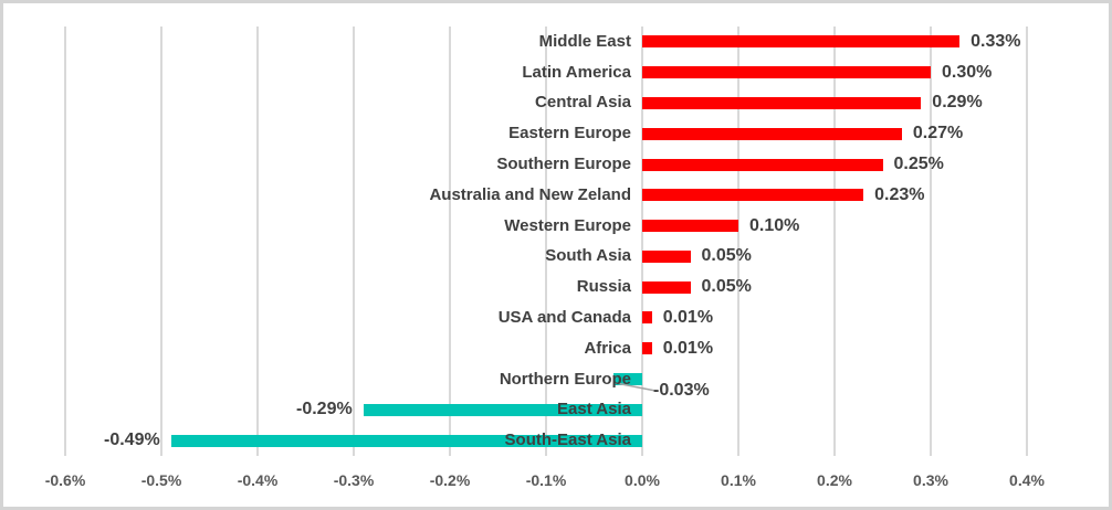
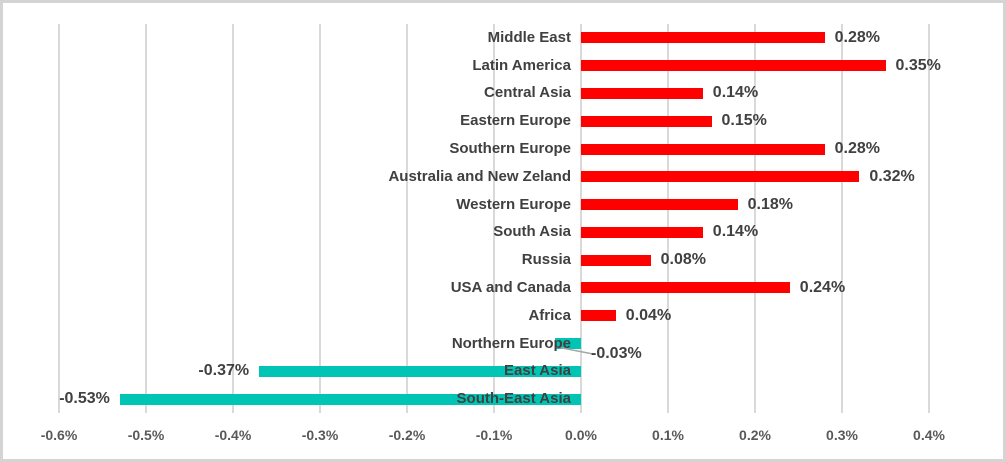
Middle East: 0.33% -> 0.28%
Latin America: 0.30% -> 0.35%
Central Asia: 0.29% -> 0.14%
Eastern Europe: 0.27% -> 0.15%
Southern Europe: 0.25% -> 0.28%
Australia and New Zeland: 0.23% -> 0.32%
Western Europe: 0.10% -> 0.18%
South Asia: 0.05% -> 0.14%
Russia: 0.05% -> 0.08%
USA and Canada: 0.01% -> 0.24%
Africa: 0.01% -> 0.04%
East Asia: -0.29% -> -0.37%
South-East Asia: -0.49% -> -0.53%
